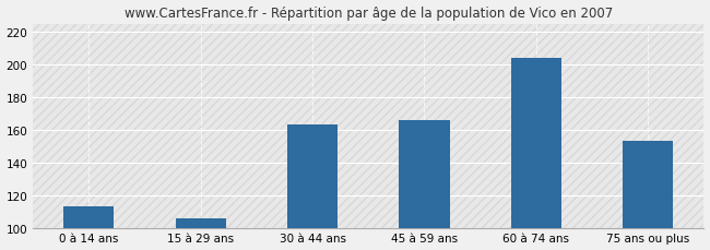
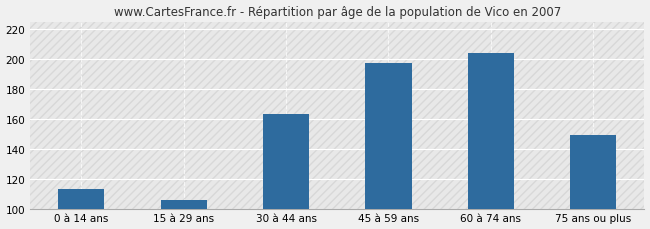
45 à 59 ans: 166 -> 197
75 ans ou plus: 153 -> 149
